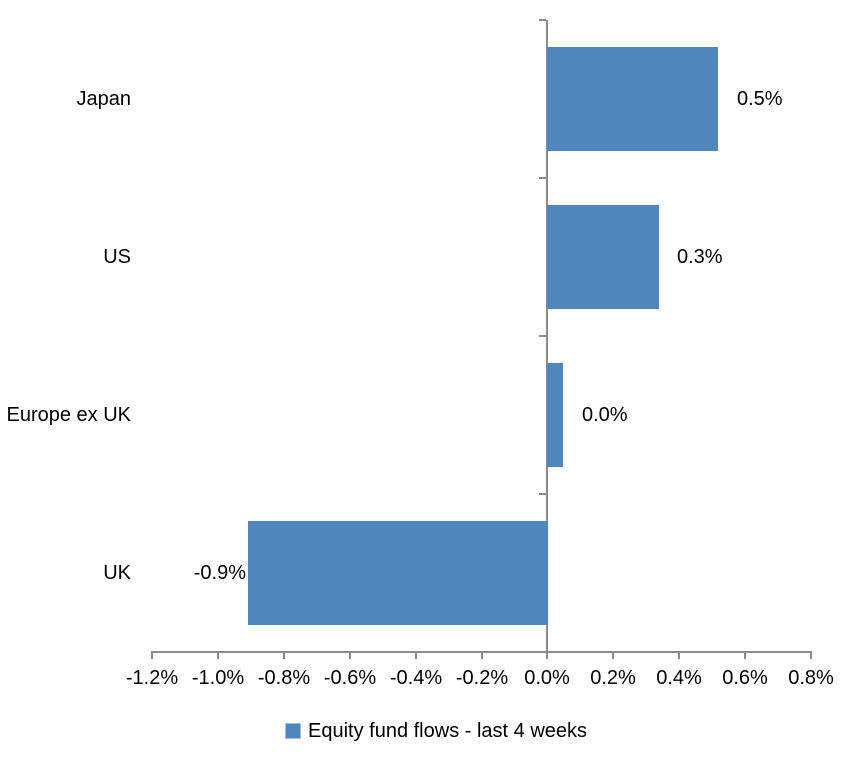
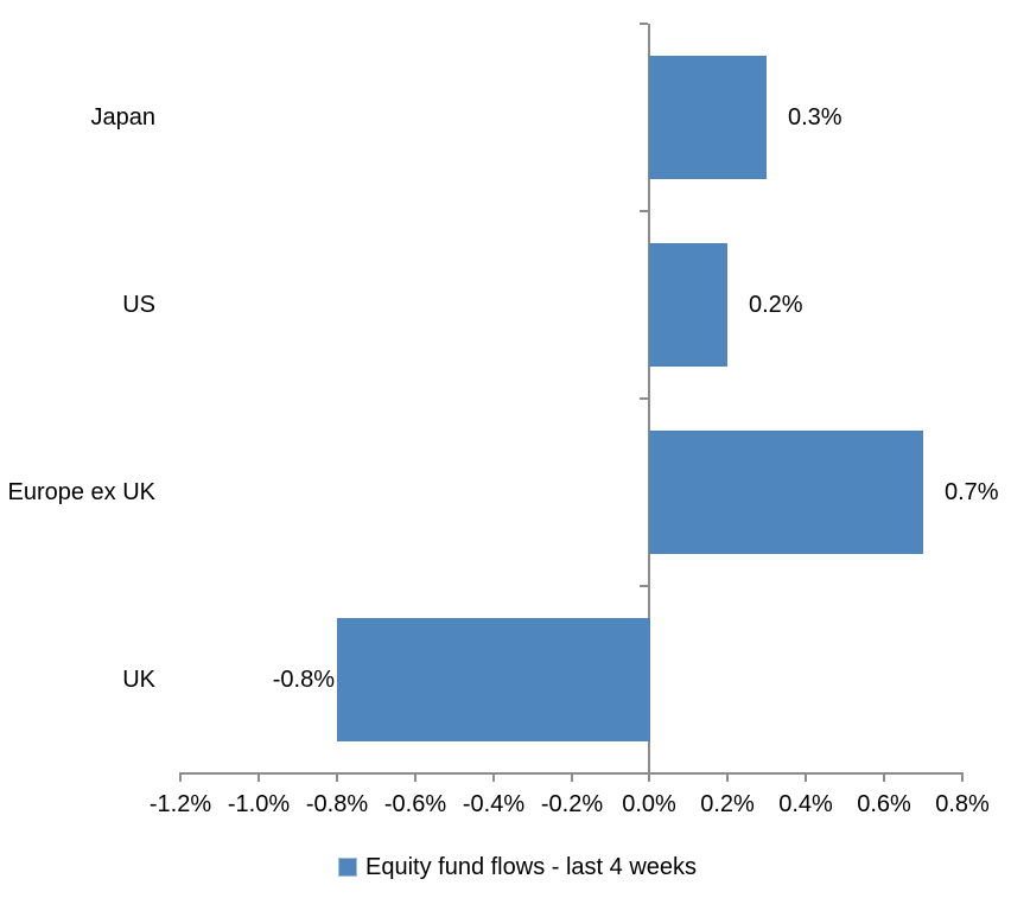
Japan: 0.5% -> 0.3%
US: 0.3% -> 0.2%
Europe ex UK: 0.0% -> 0.7%
UK: -0.9% -> -0.8%
